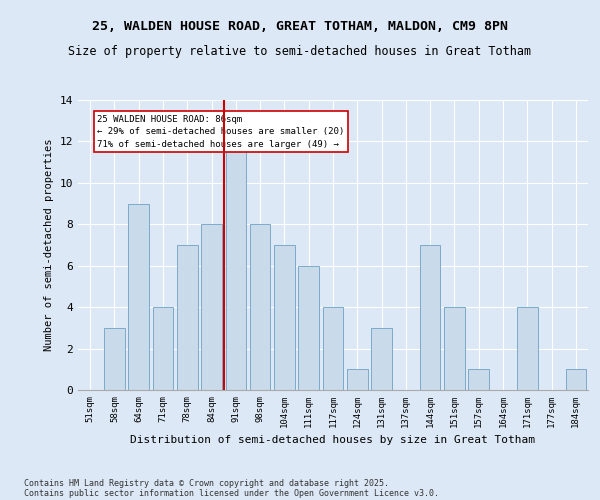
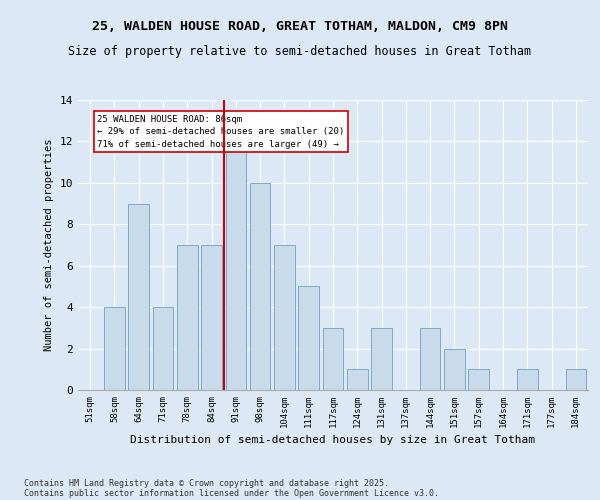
58sqm: 3 -> 4
84sqm: 8 -> 7
98sqm: 8 -> 10
111sqm: 6 -> 5
117sqm: 4 -> 3
144sqm: 7 -> 3
151sqm: 4 -> 2
171sqm: 4 -> 1
